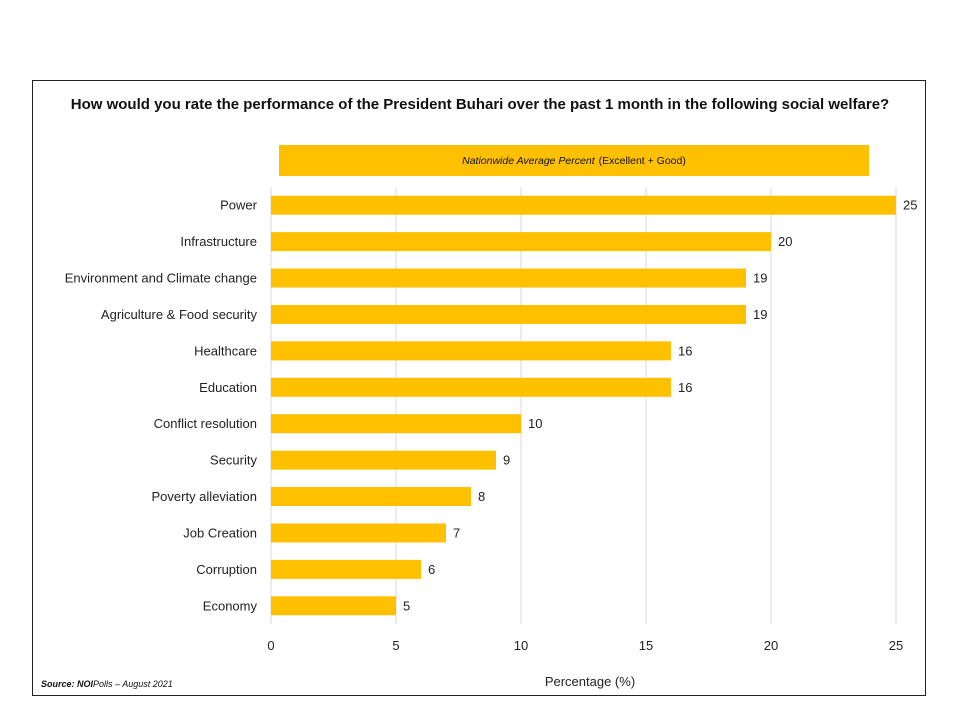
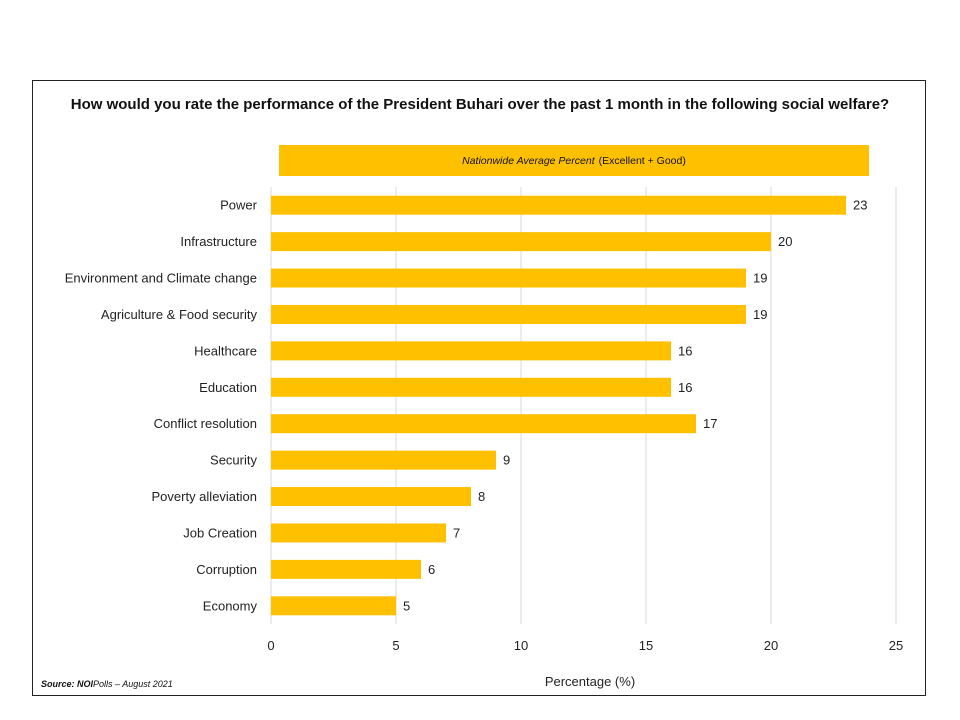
Power: 25 -> 23
Conflict resolution: 10 -> 17
